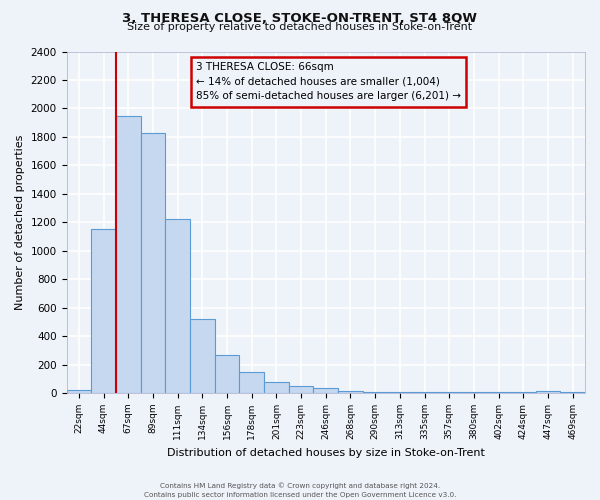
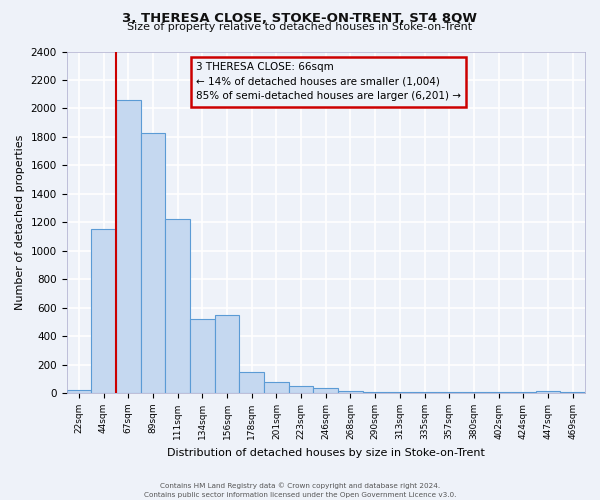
67sqm: 1950 -> 2060
156sqm: 260 -> 550
